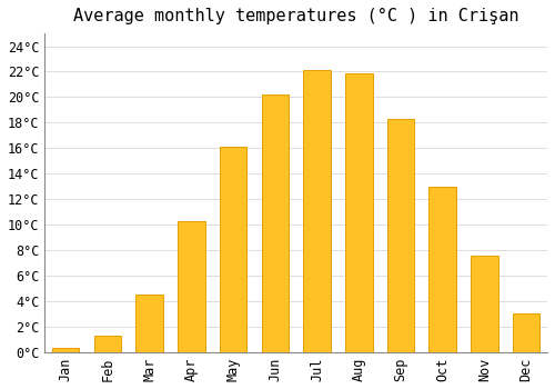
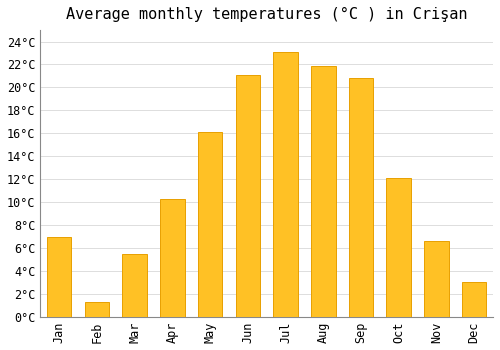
Jan: 0.3°C -> 7.0°C
Mar: 4.5°C -> 5.5°C
Jun: 20.2°C -> 21.1°C
Jul: 22.1°C -> 23.1°C
Sep: 18.3°C -> 20.8°C
Oct: 13.0°C -> 12.1°C
Nov: 7.6°C -> 6.6°C
